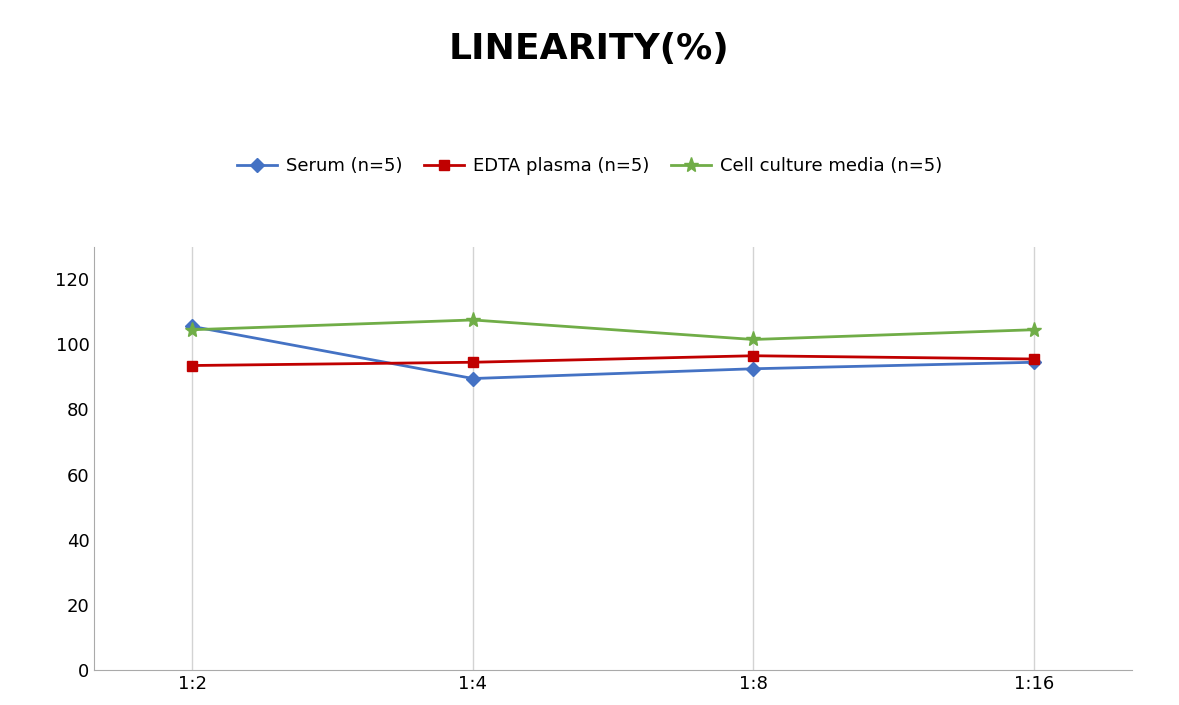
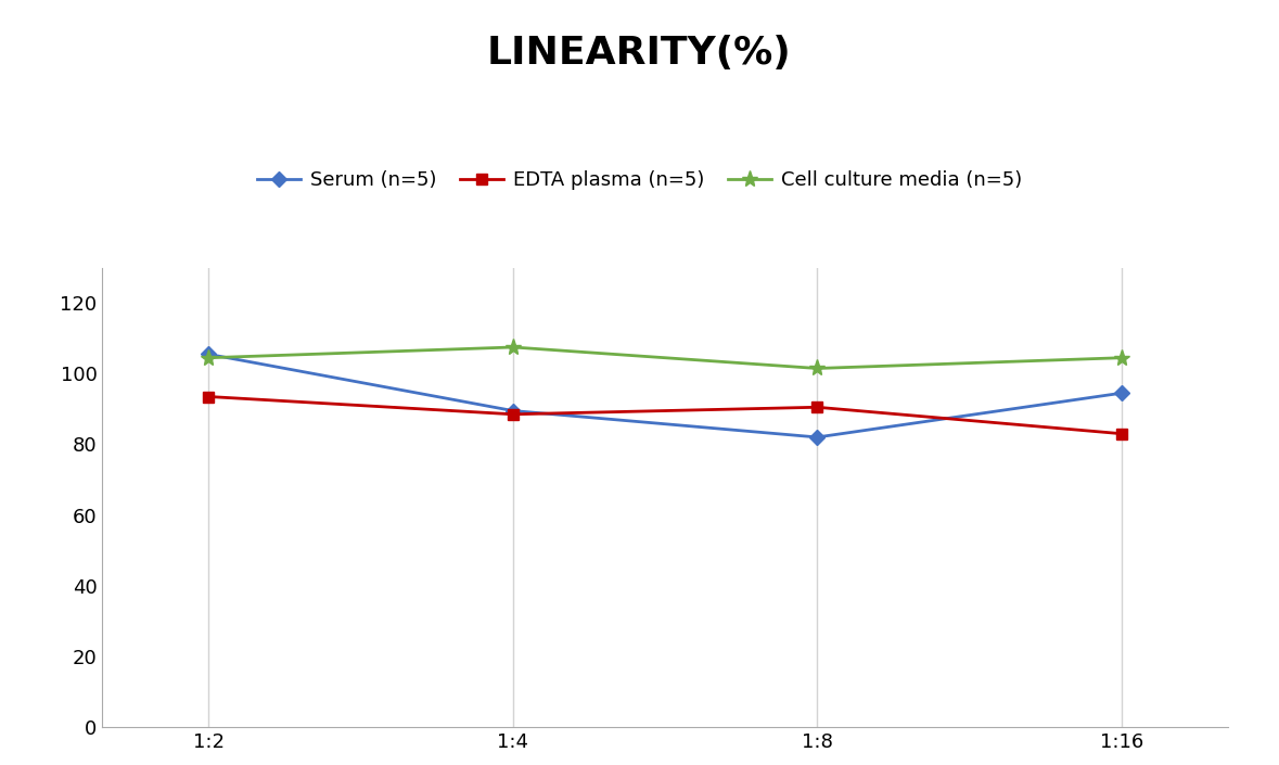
EDTA plasma (n=5)/1:4: 94.5 -> 88.5
Serum (n=5)/1:8: 92.5 -> 82.0
EDTA plasma (n=5)/1:8: 96.5 -> 90.5
EDTA plasma (n=5)/1:16: 95.5 -> 83.0
